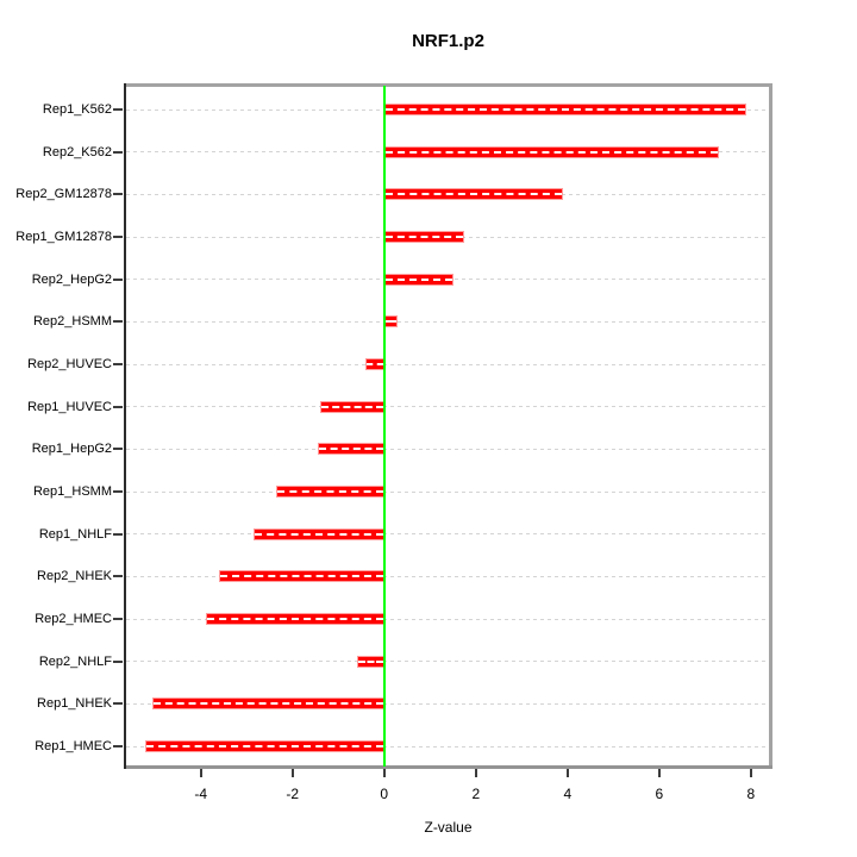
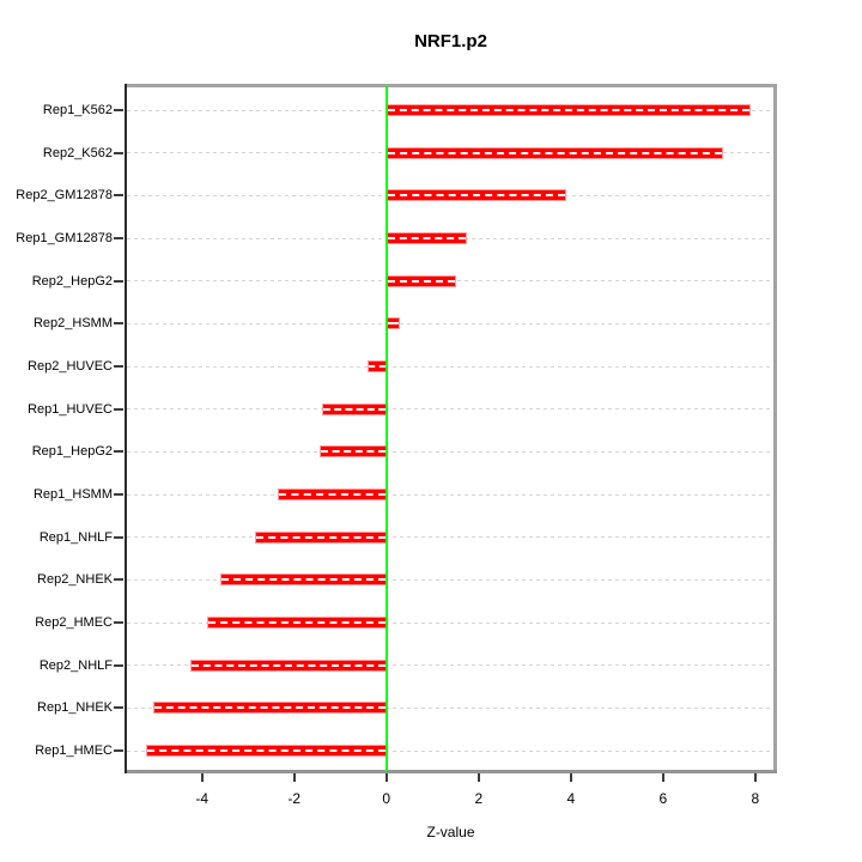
Rep2_NHLF: -0.6 -> -4.2
